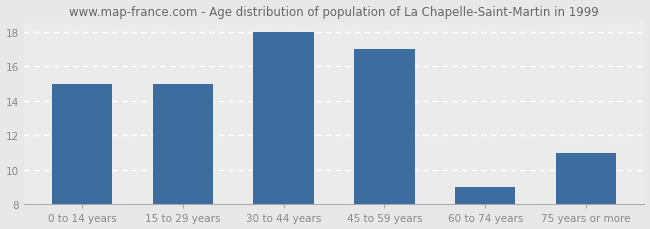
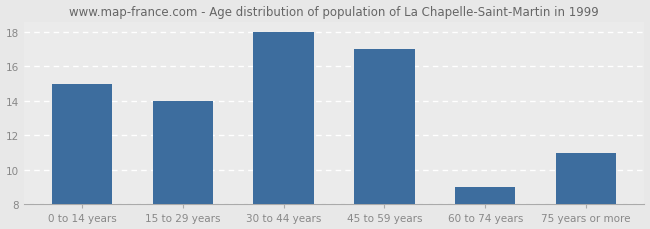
15 to 29 years: 15 -> 14
